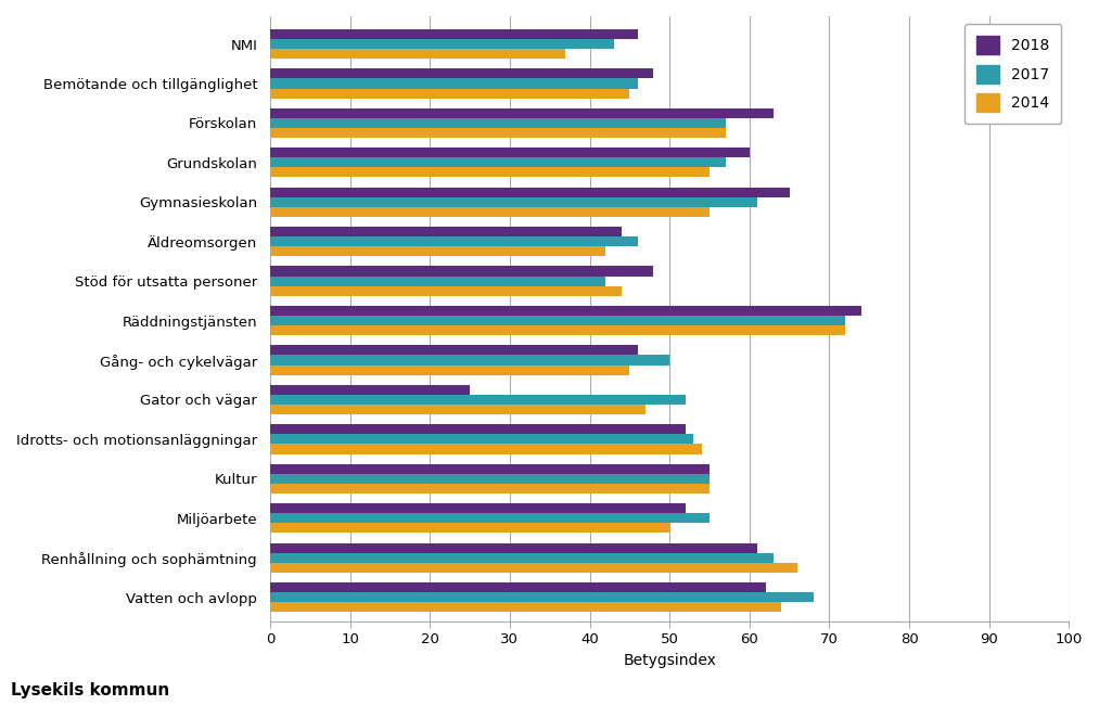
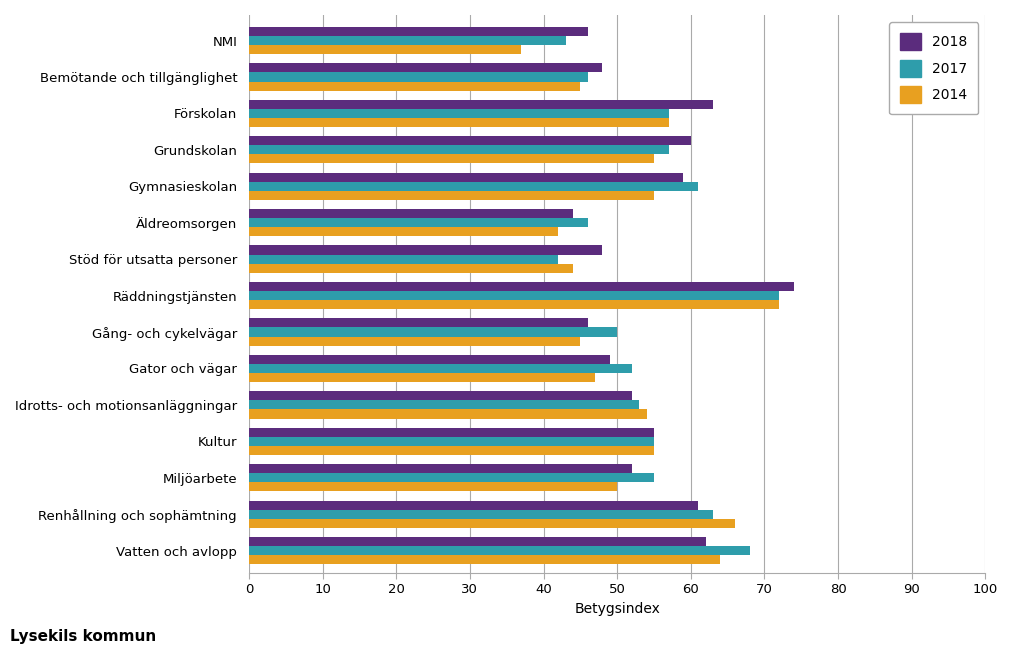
2018/Gymnasieskolan: 65 -> 59
2018/Gator och vägar: 25 -> 49
